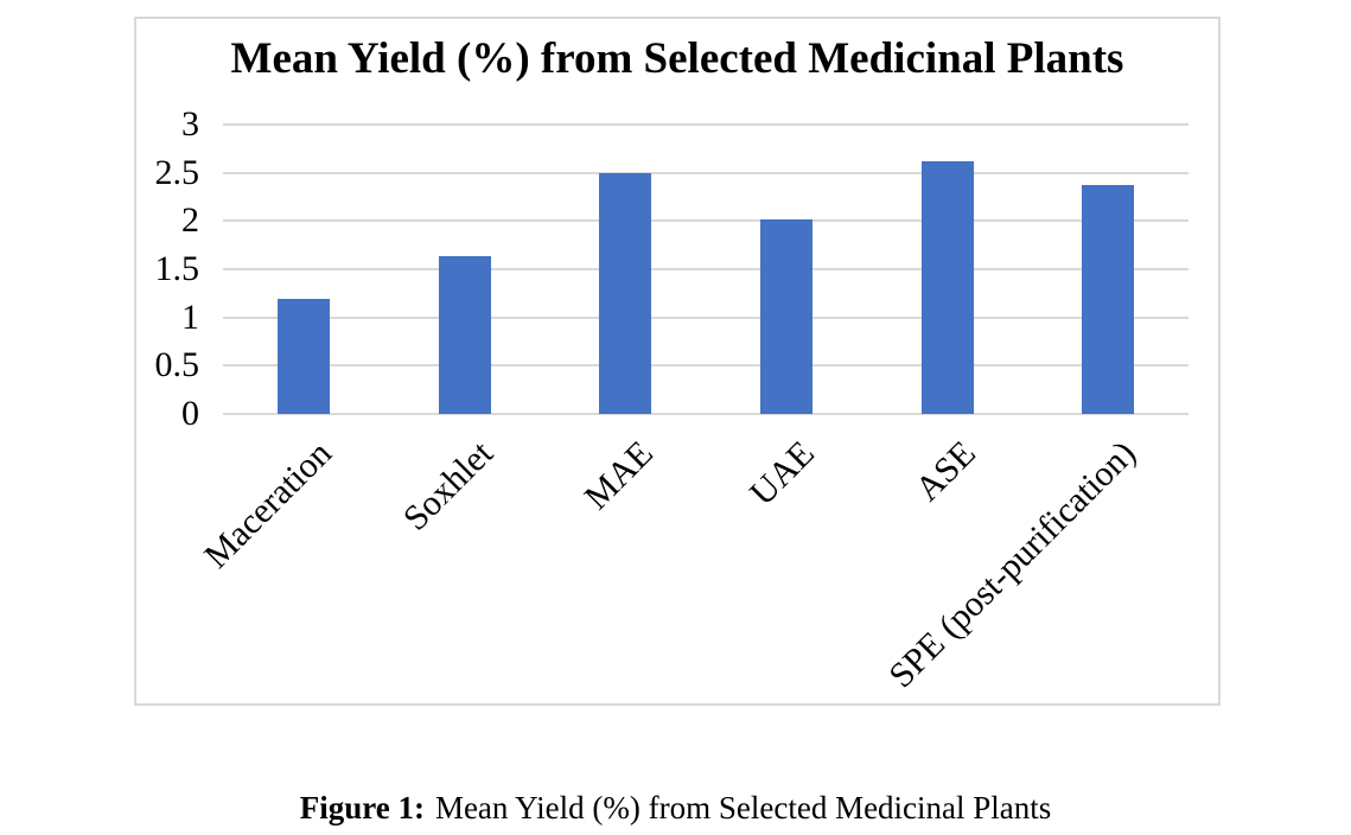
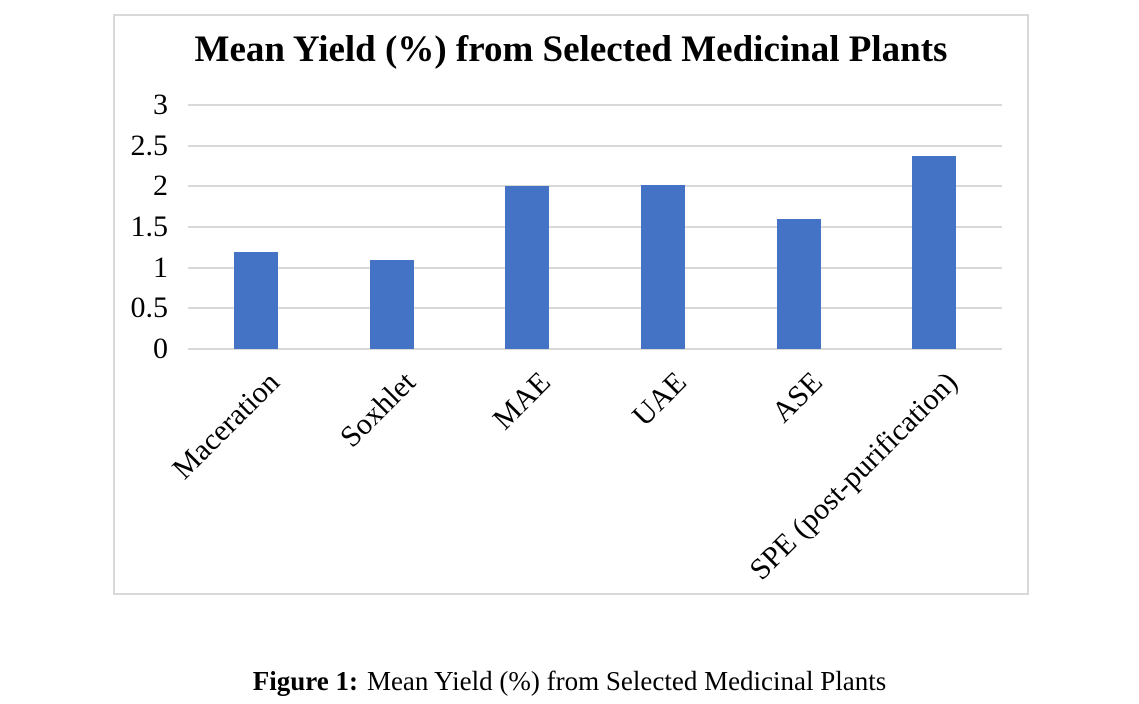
Soxhlet: 1.6 -> 1.1
MAE: 2.5 -> 2.0
ASE: 2.6 -> 1.6
